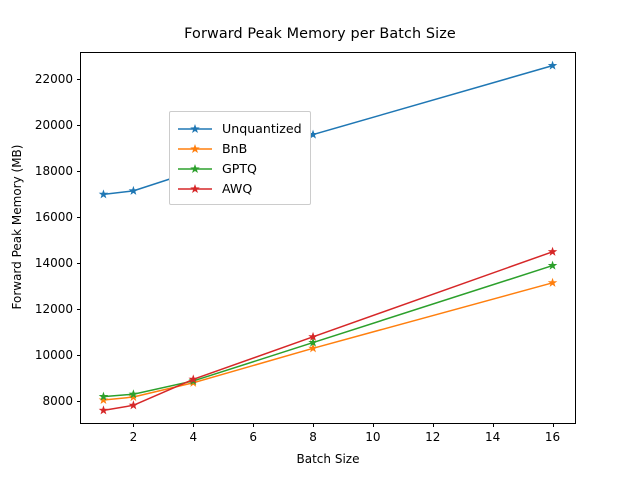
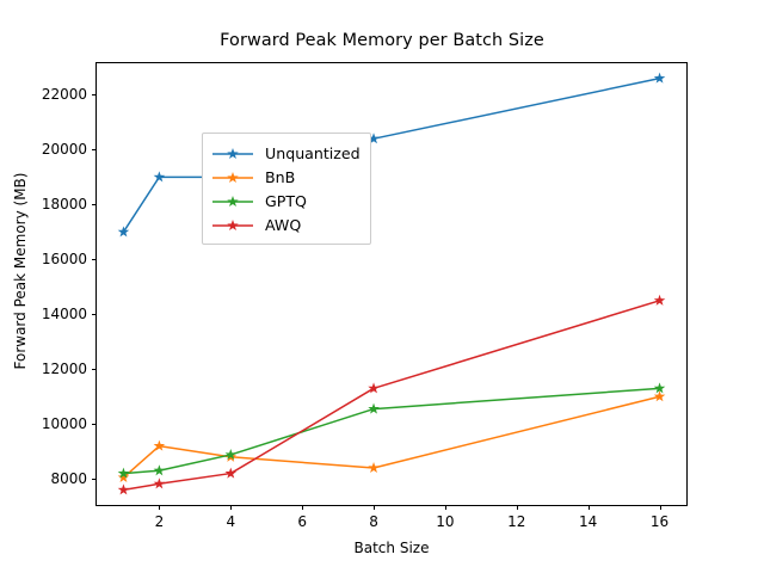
Unquantized/2: 17200 -> 19000
BnB/2: 8200 -> 9200
Unquantized/4: 18000 -> 19000
AWQ/4: 9000 -> 8200
Unquantized/8: 19600 -> 20400
BnB/8: 10300 -> 8400
AWQ/8: 10800 -> 11300
BnB/16: 13200 -> 11000
GPTQ/16: 13900 -> 11300
